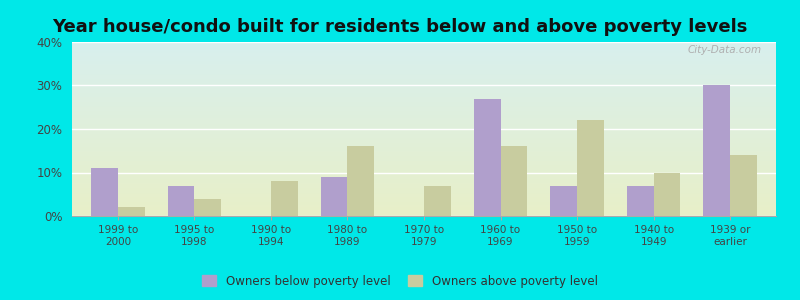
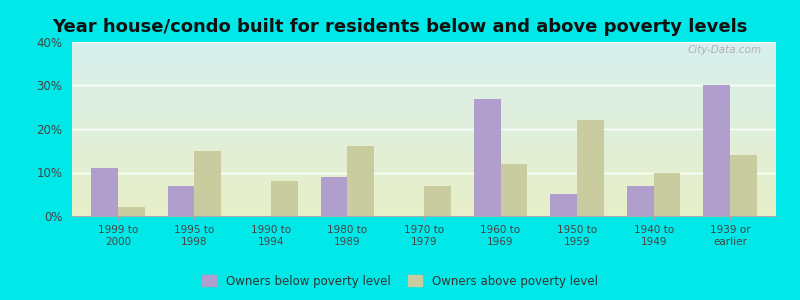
Owners above poverty level/1995 to 1998: 4% -> 15%
Owners above poverty level/1960 to 1969: 16% -> 12%
Owners below poverty level/1950 to 1959: 7% -> 5%
